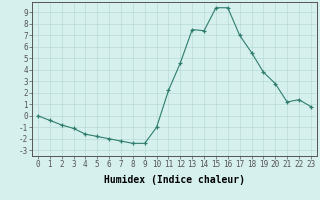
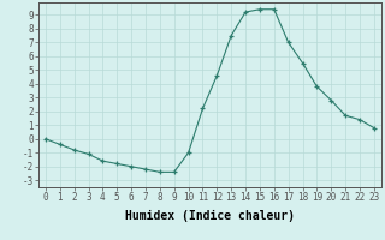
14: 7.4 -> 9.2
21: 1.2 -> 1.7
